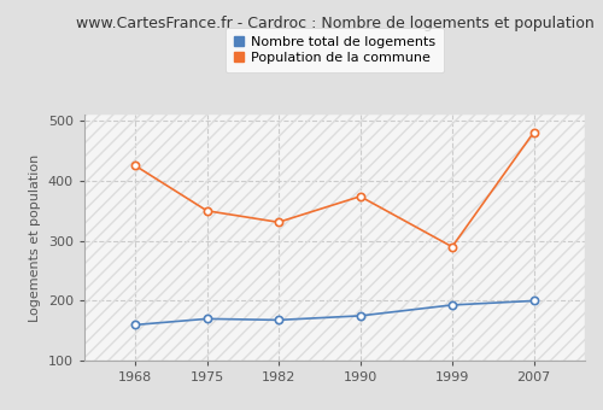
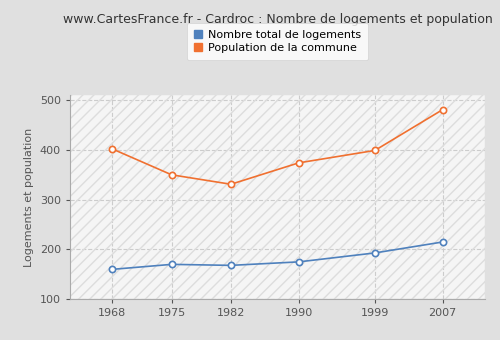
Population de la commune/1968: 425 -> 402
Population de la commune/1999: 290 -> 399
Nombre total de logements/2007: 200 -> 215
